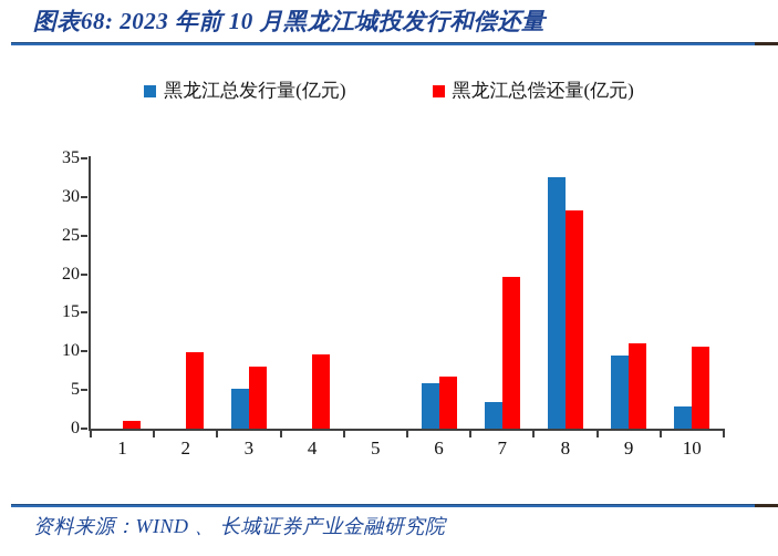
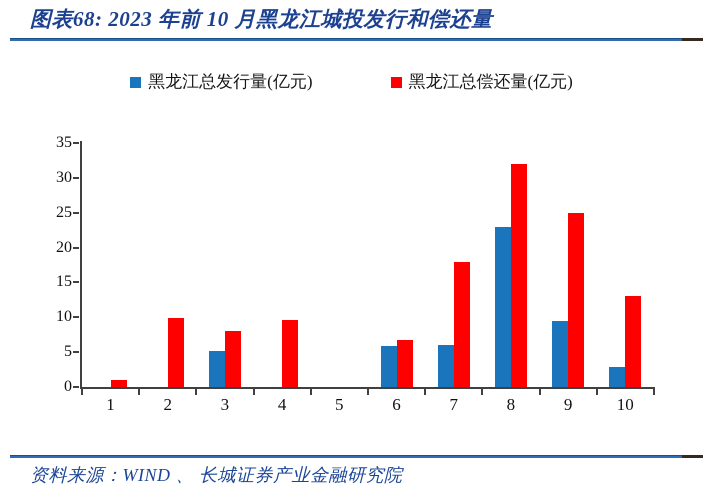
黑龙江总发行量(亿元)/7: 4 -> 6
黑龙江总偿还量(亿元)/7: 20 -> 18
黑龙江总发行量(亿元)/8: 32 -> 23
黑龙江总偿还量(亿元)/8: 28 -> 32
黑龙江总偿还量(亿元)/9: 11 -> 25
黑龙江总偿还量(亿元)/10: 11 -> 13
